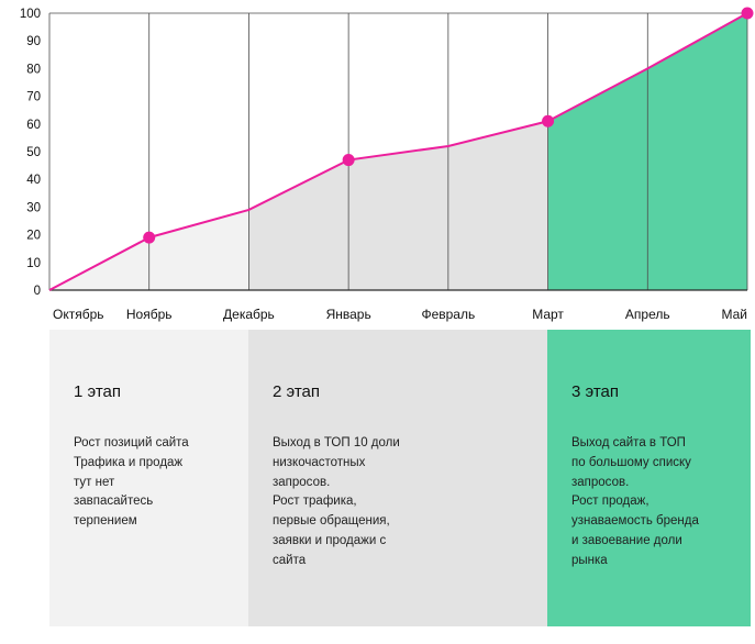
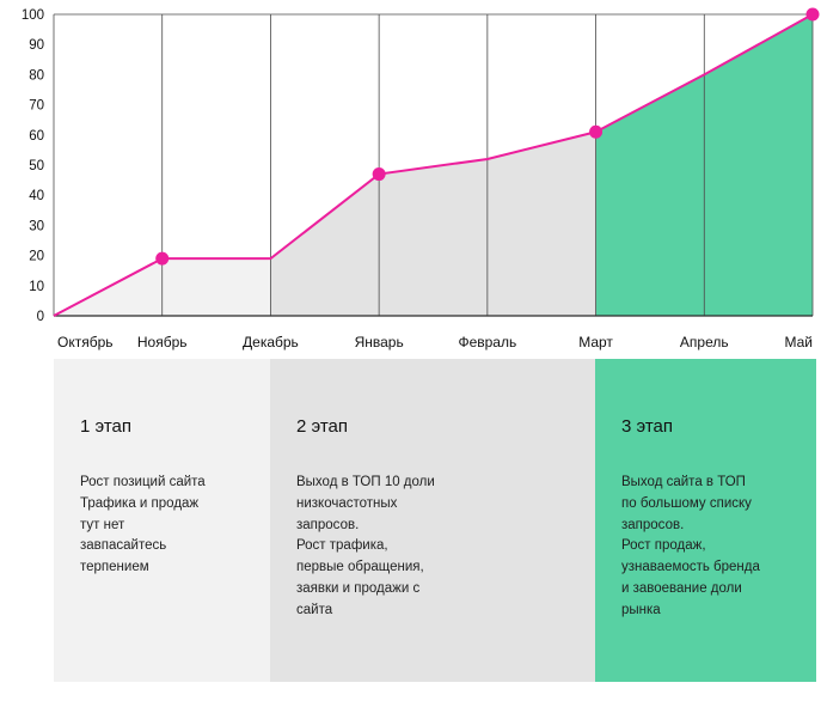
Декабрь: 29 -> 19
